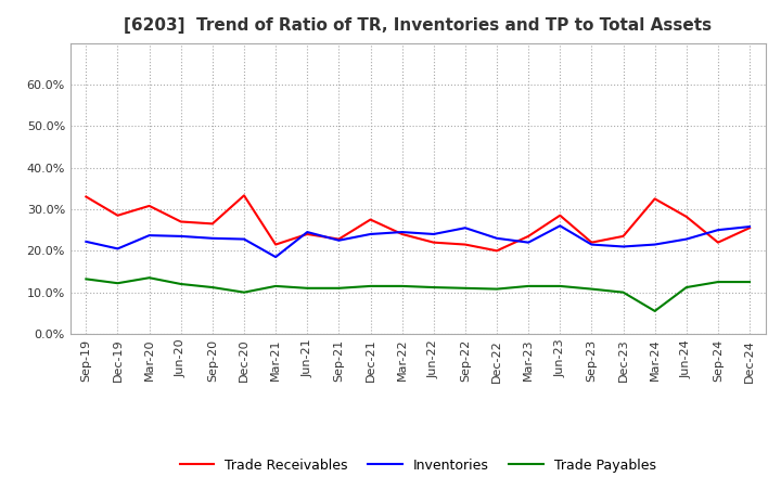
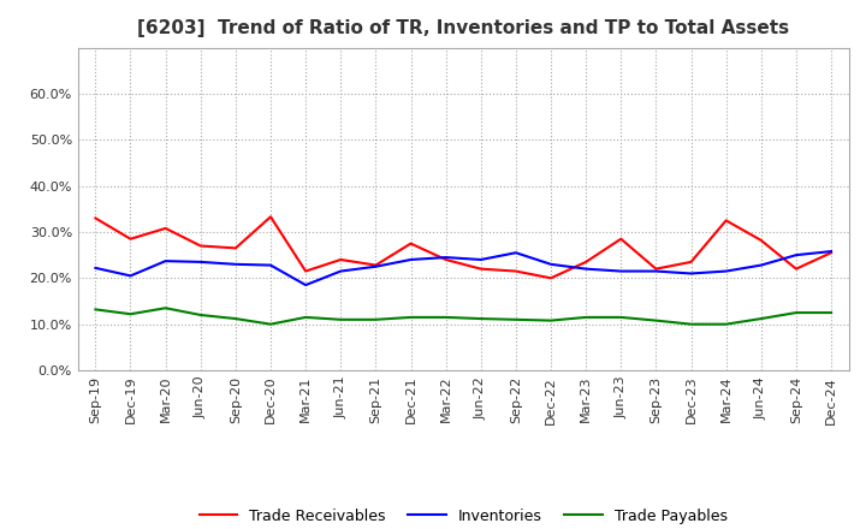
Inventories/Jun-21: 24.5% -> 21.5%
Inventories/Jun-23: 26.0% -> 21.5%
Trade Payables/Mar-24: 5.5% -> 10.0%
